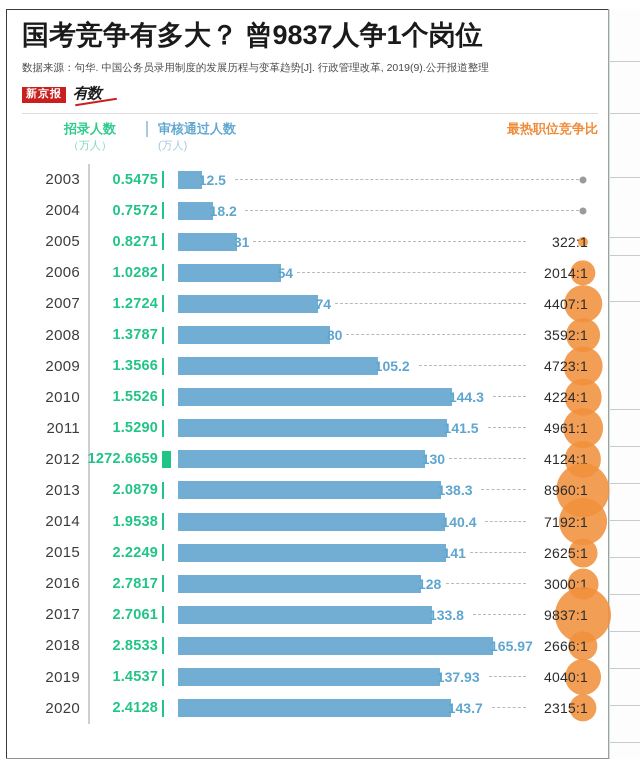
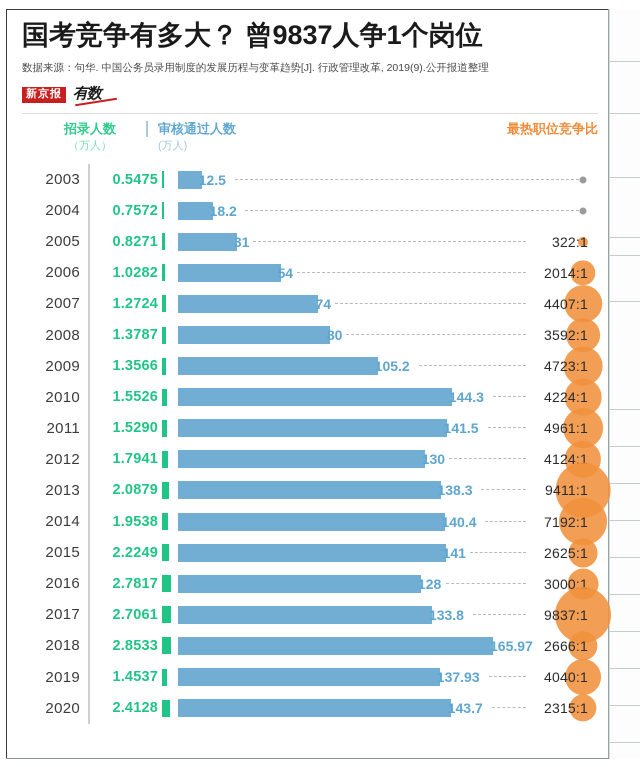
招录人数（万人）/2012: 1272.6659 -> 1.7941
最热职位竞争比/2013: 8960 -> 9411
